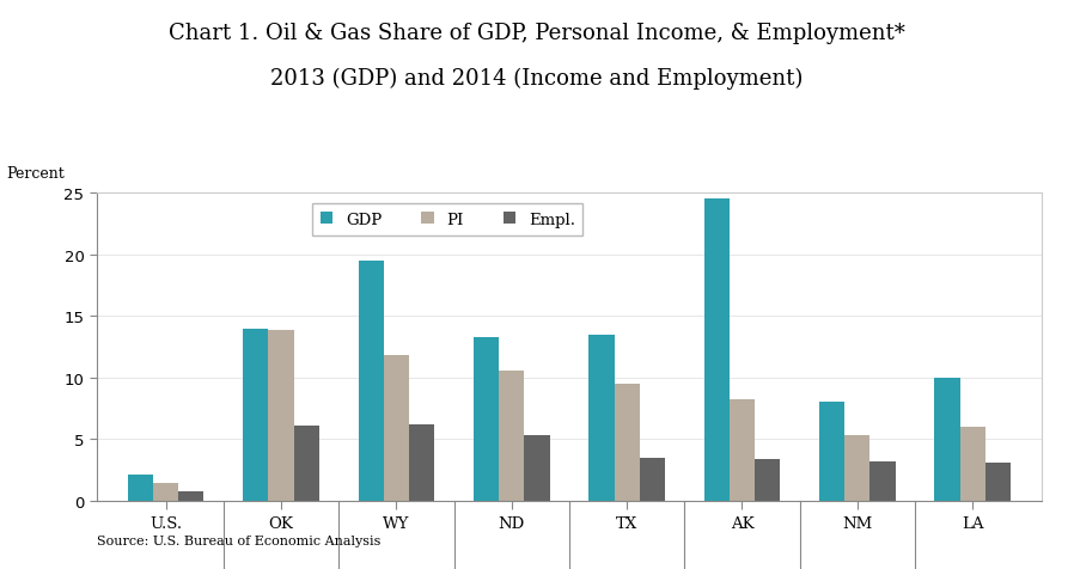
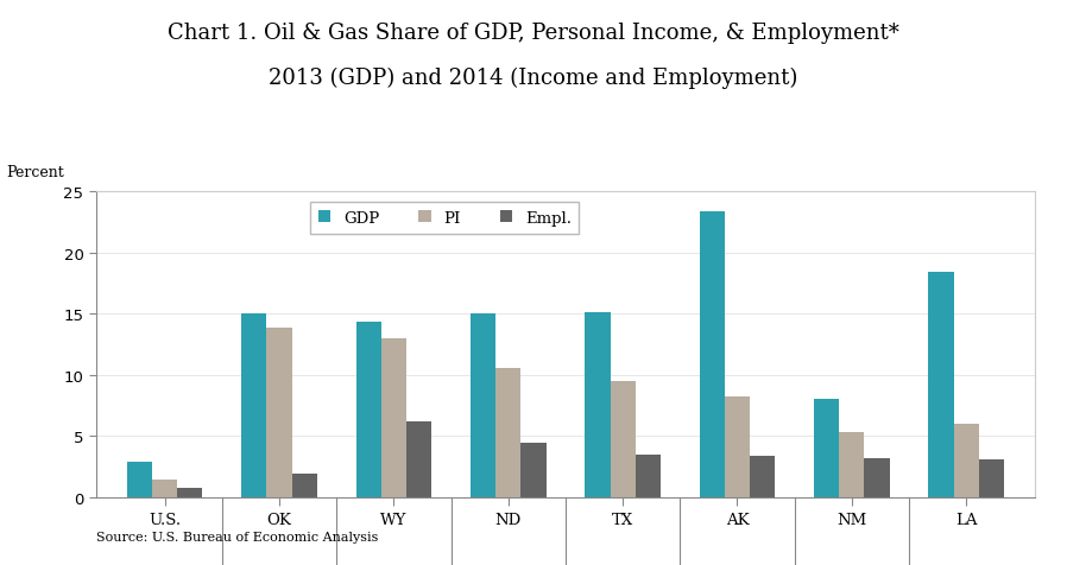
GDP/U.S.: 2.1 -> 2.9
GDP/OK: 14.0 -> 15.0
Empl./OK: 6.1 -> 1.9
GDP/WY: 19.5 -> 14.3
PI/WY: 11.8 -> 13.0
GDP/ND: 13.3 -> 15.0
Empl./ND: 5.3 -> 4.4
GDP/TX: 13.5 -> 15.1
GDP/AK: 24.5 -> 23.4
GDP/LA: 10.0 -> 18.4
